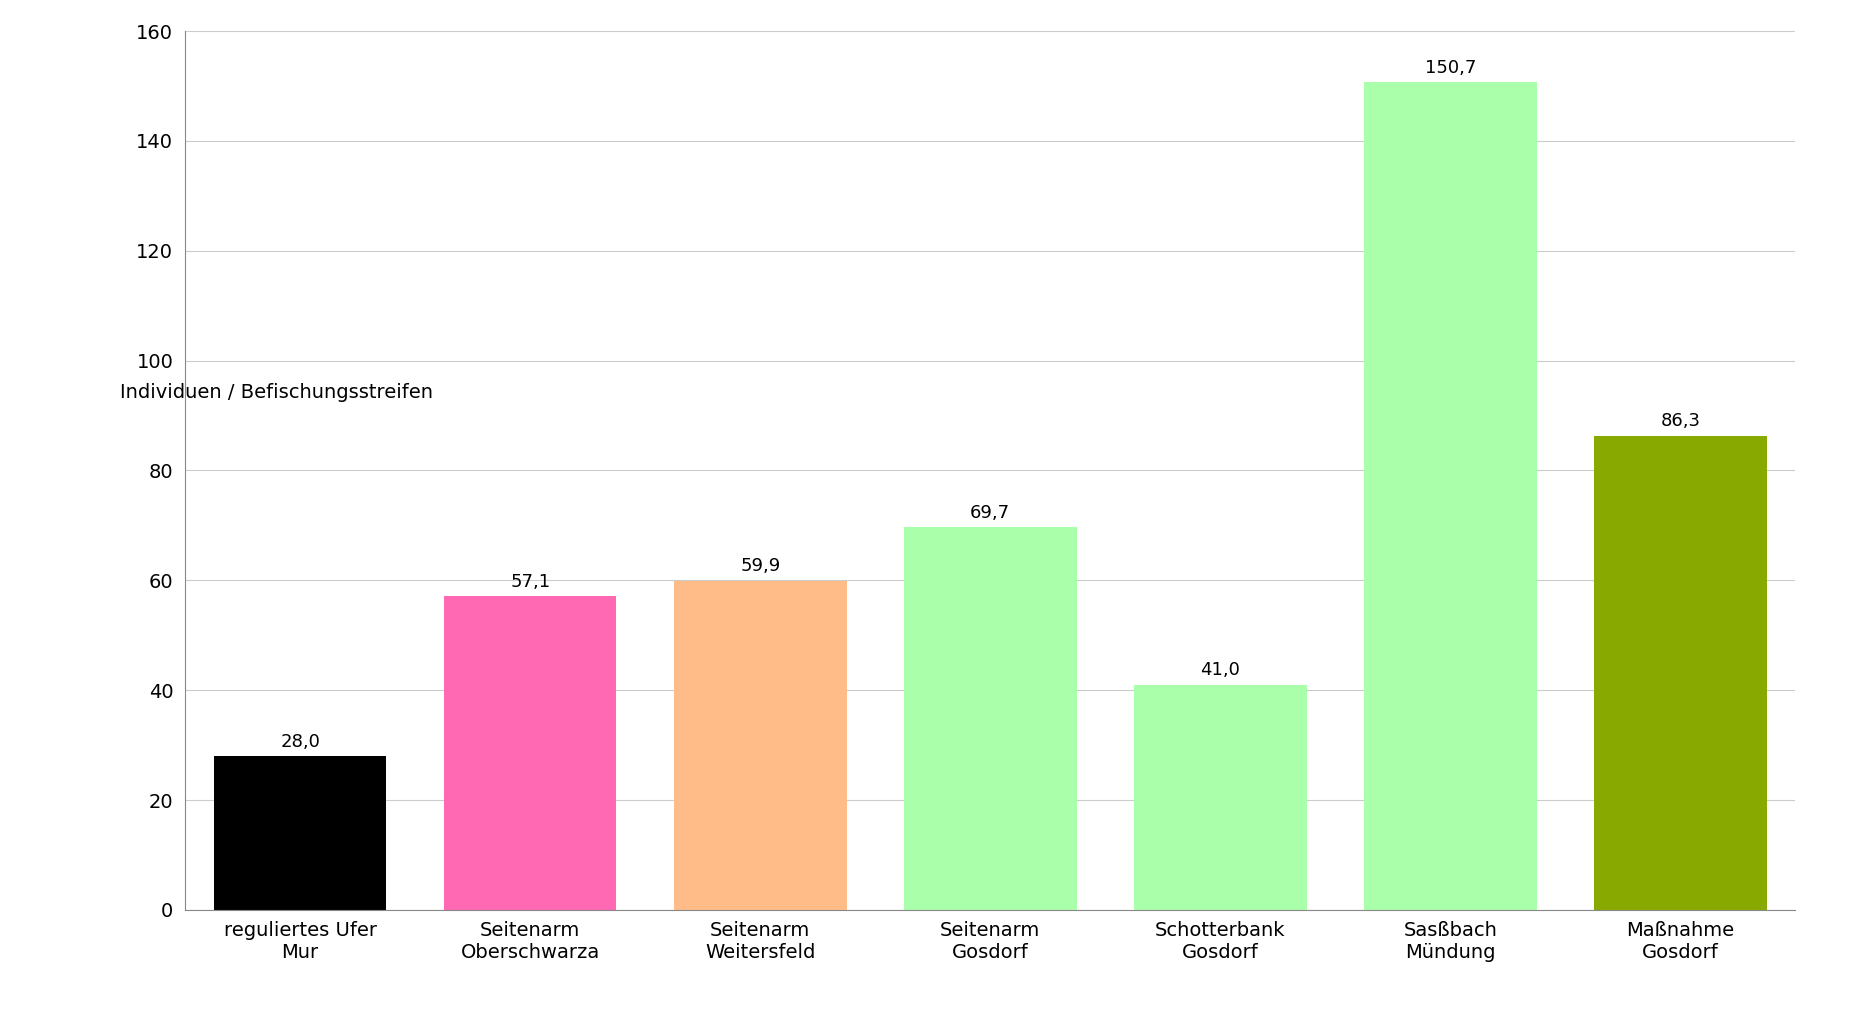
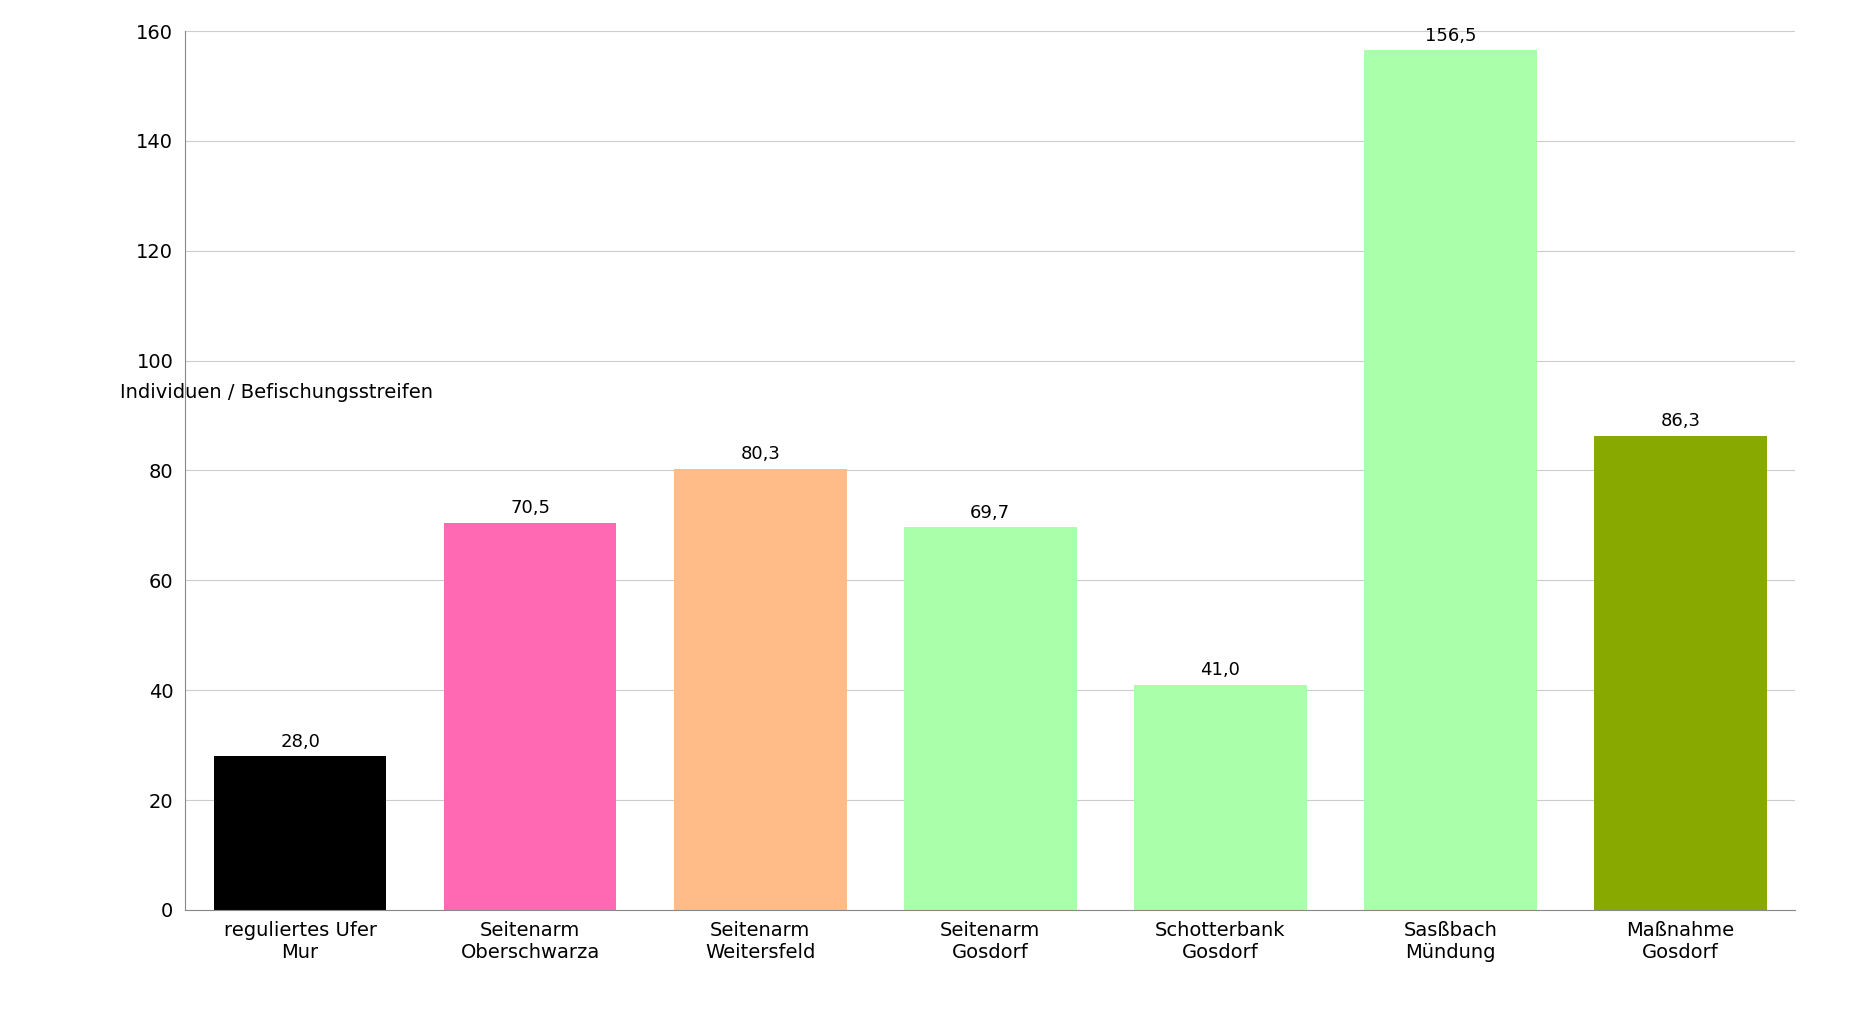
Seitenarm Oberschwarza: 57,1 -> 70,5
Seitenarm Weitersfeld: 59,9 -> 80,3
Sasßbach Mündung: 150,7 -> 156,5
